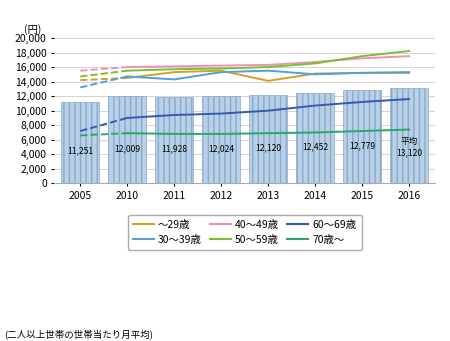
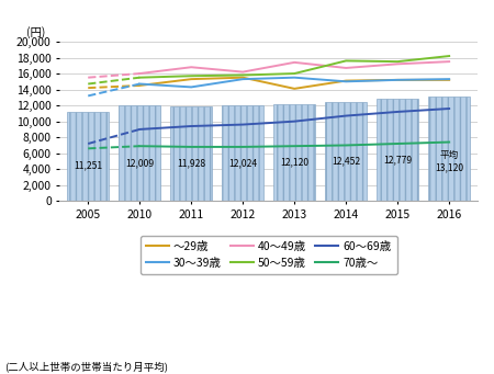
40～49歳/2011: 16,100 -> 16,800
40～49歳/2013: 16,300 -> 17,400
50～59歳/2014: 16,500 -> 17,600
